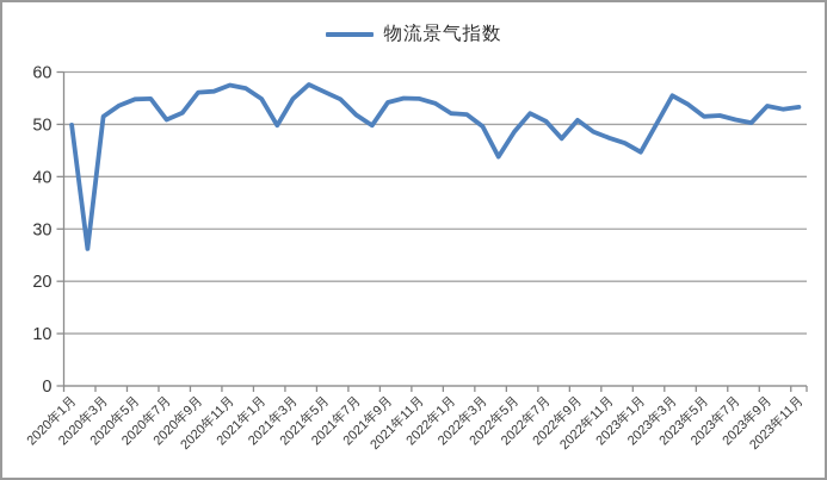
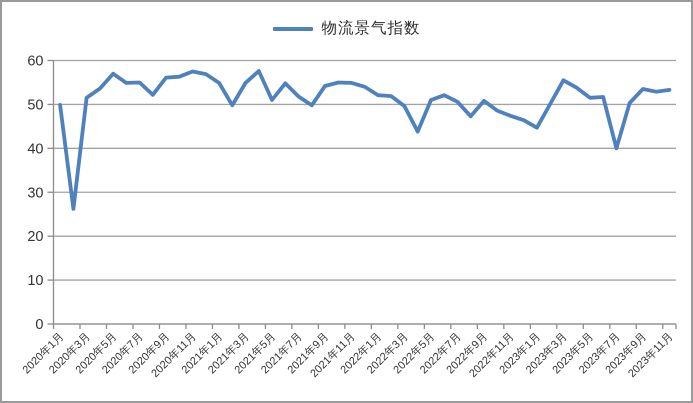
2020年5月: 55 -> 57
2020年7月: 51 -> 55
2021年5月: 56 -> 51
2022年5月: 49 -> 51
2023年7月: 51 -> 40
